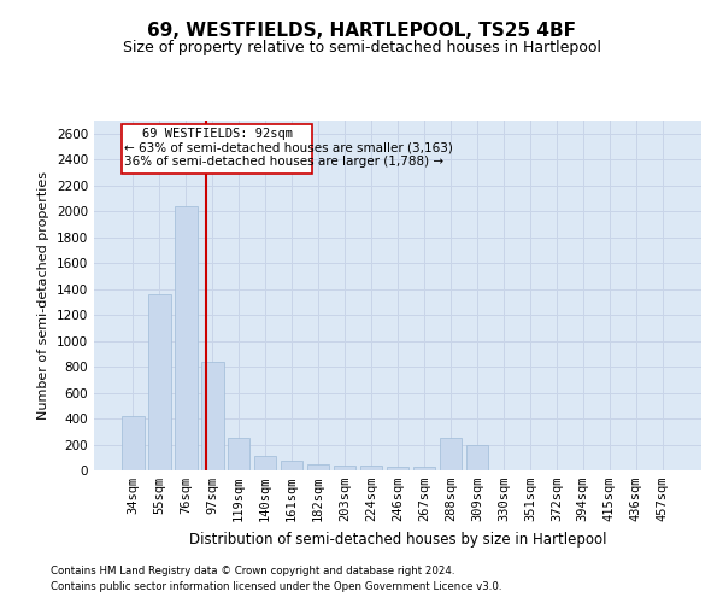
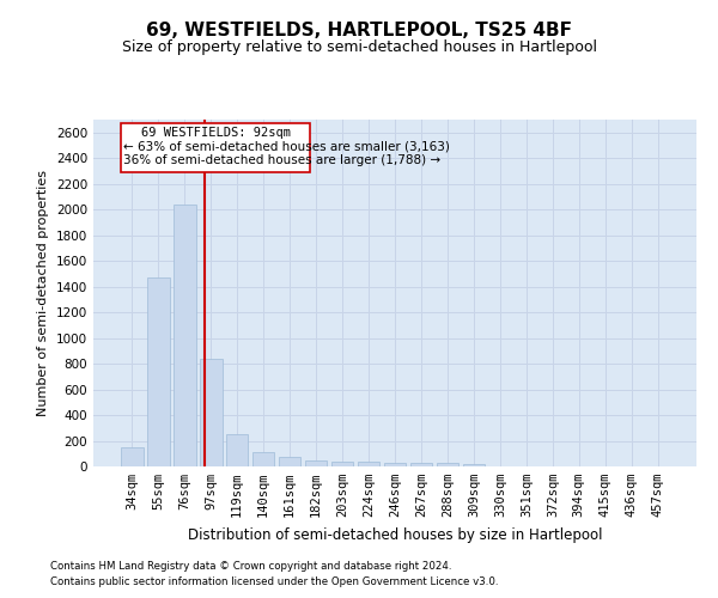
34sqm: 420 -> 150
55sqm: 1360 -> 1470
288sqm: 250 -> 30
309sqm: 200 -> 20
